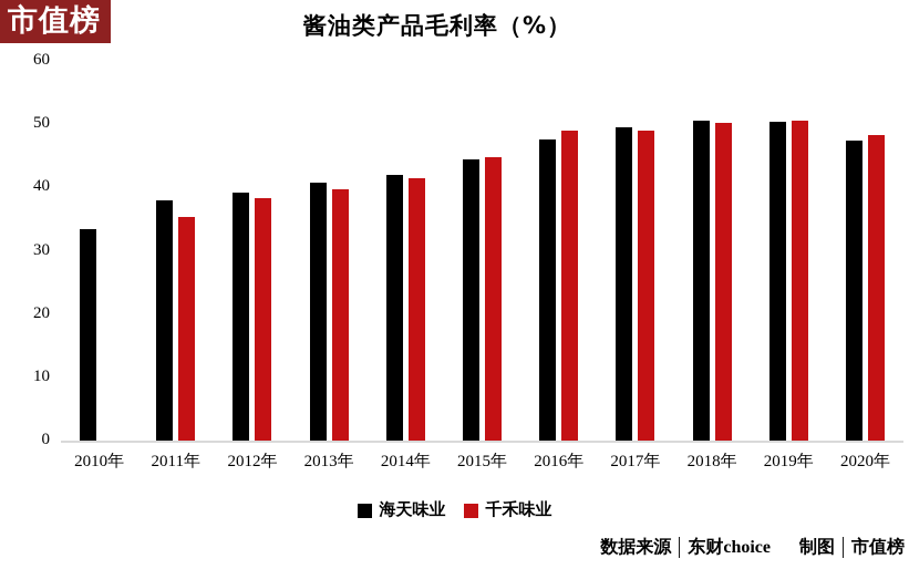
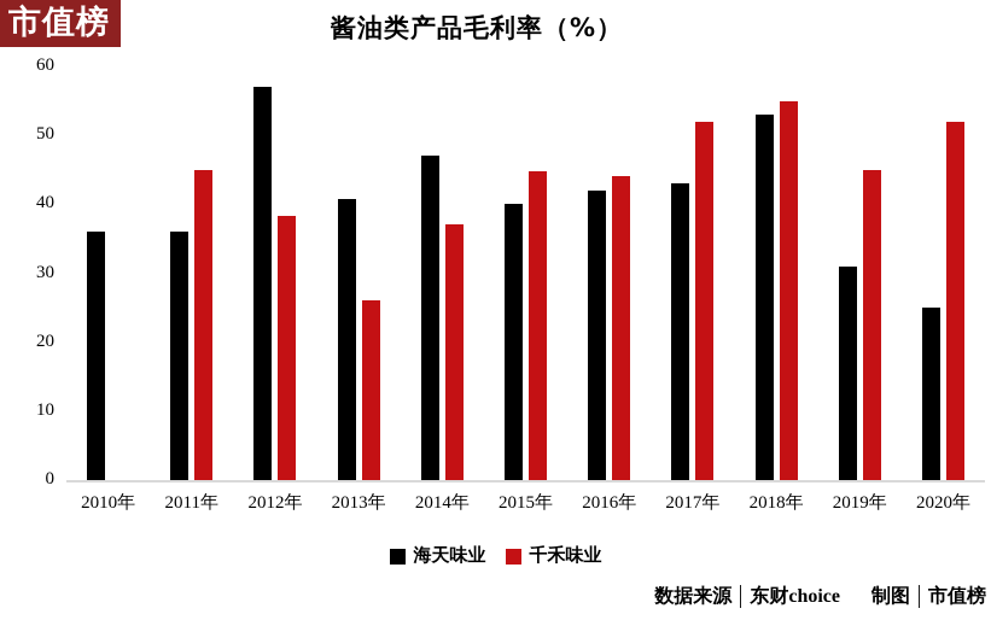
海天味业/2010年: 34 -> 36
海天味业/2011年: 38 -> 36
千禾味业/2011年: 35 -> 45
海天味业/2012年: 39 -> 57
千禾味业/2013年: 40 -> 26
海天味业/2014年: 42 -> 47
千禾味业/2014年: 41 -> 37
海天味业/2015年: 44 -> 40
海天味业/2016年: 48 -> 42
千禾味业/2016年: 49 -> 44
海天味业/2017年: 50 -> 43
千禾味业/2017年: 49 -> 52
海天味业/2018年: 50 -> 53
千禾味业/2018年: 50 -> 55
海天味业/2019年: 50 -> 31
千禾味业/2019年: 50 -> 45
海天味业/2020年: 47 -> 25
千禾味业/2020年: 48 -> 52
